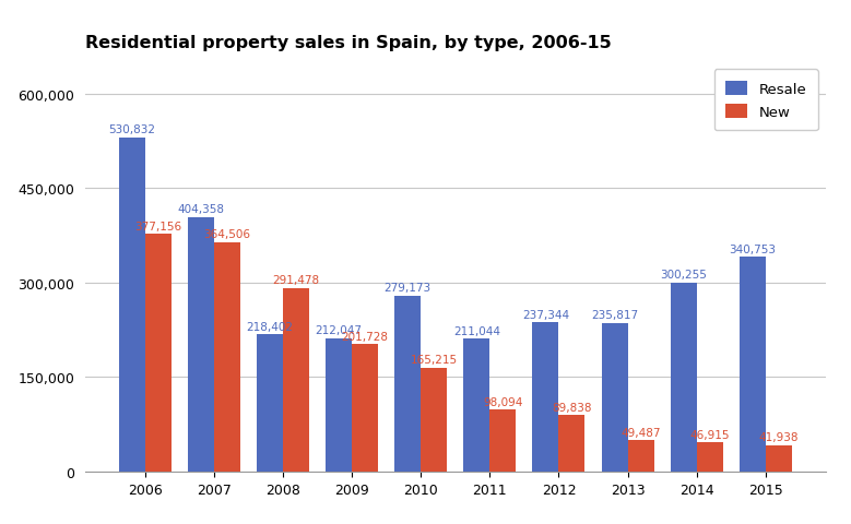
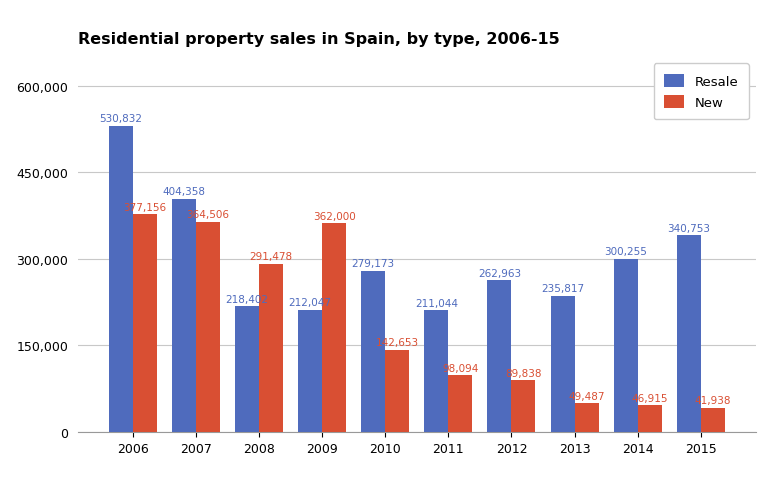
New/2009: 202,000 -> 362,000
New/2010: 165,215 -> 142,653
Resale/2012: 237,344 -> 262,963
